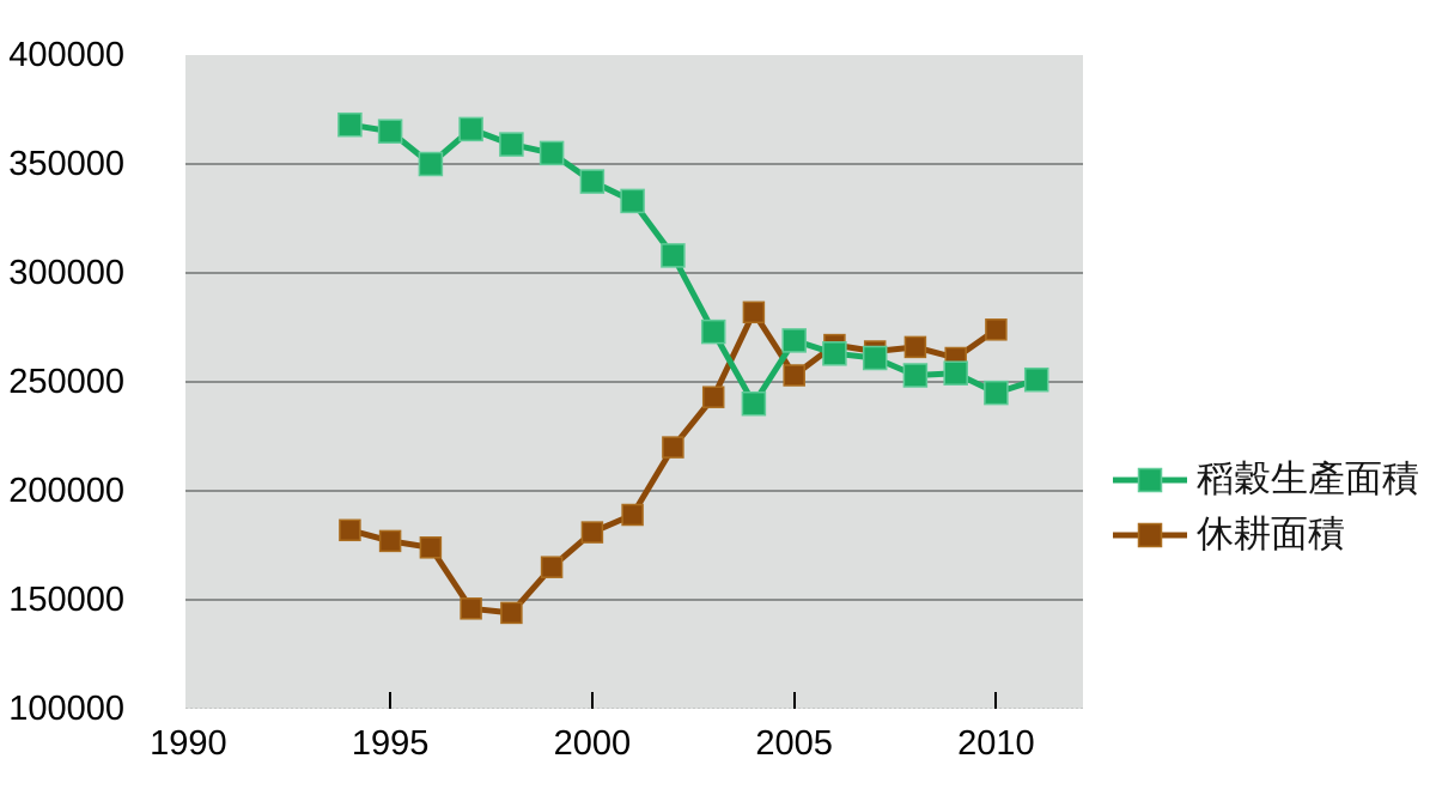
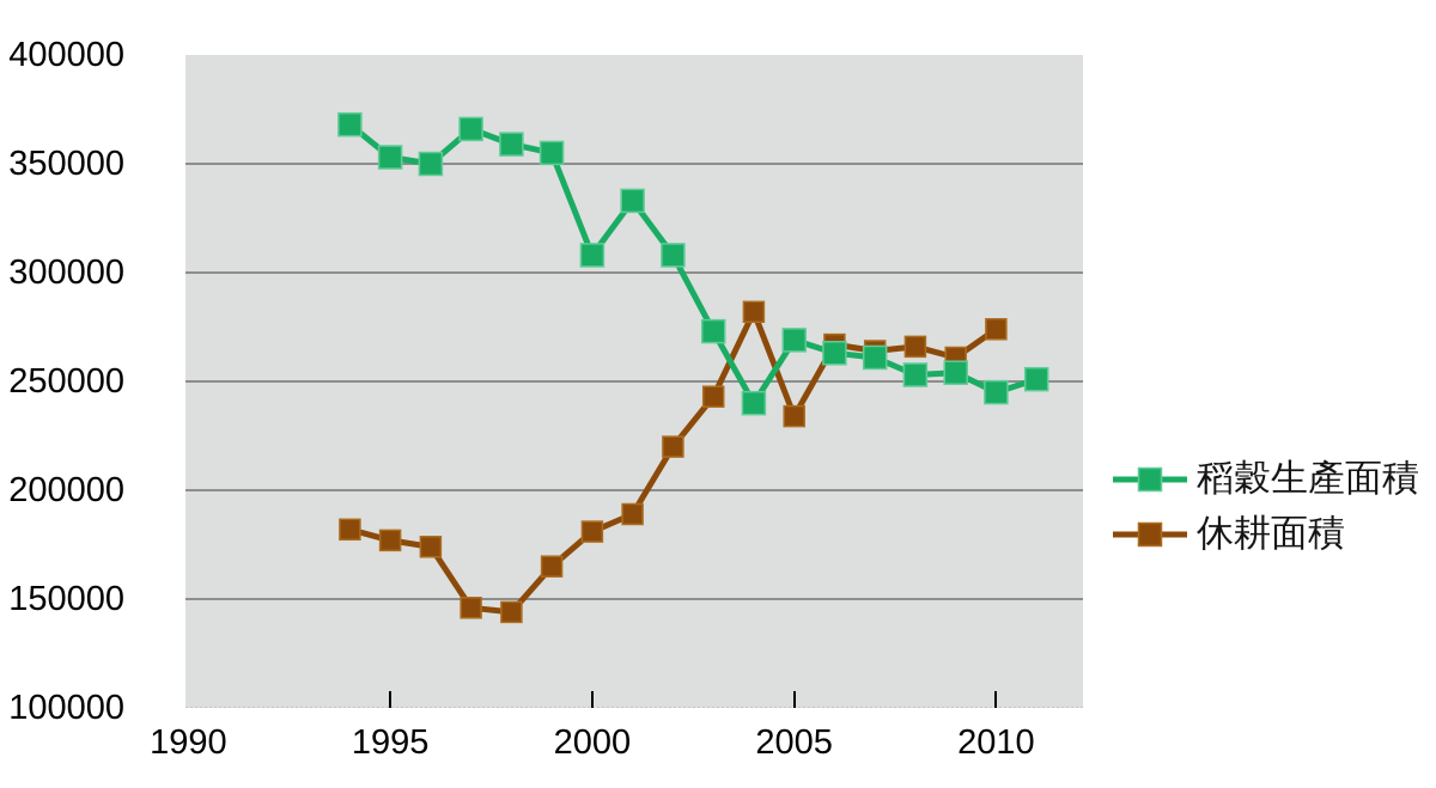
稻穀生產面積/1995: 365000 -> 353000
稻穀生產面積/2000: 342000 -> 308000
休耕面積/2005: 253000 -> 234000
